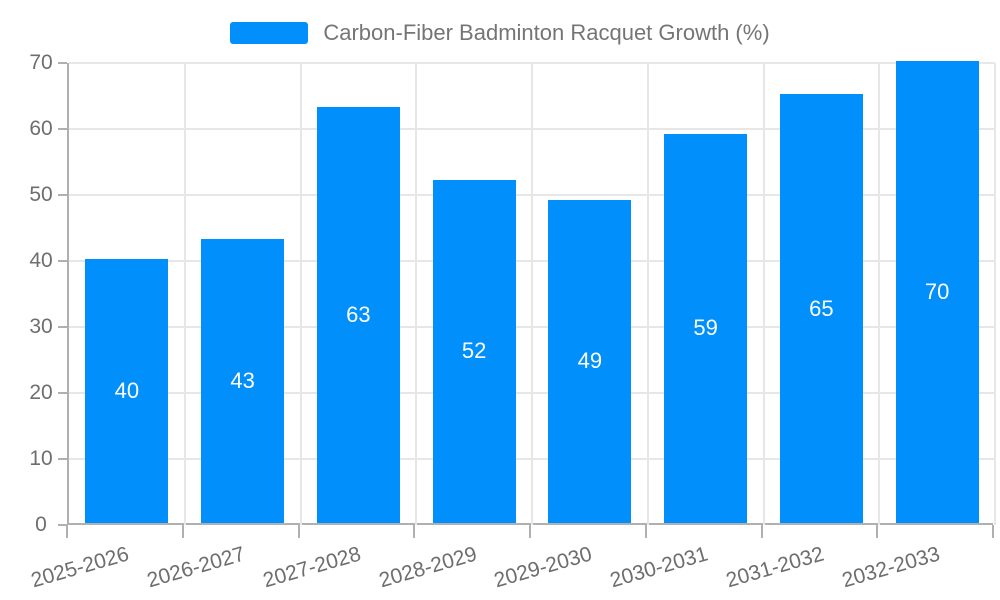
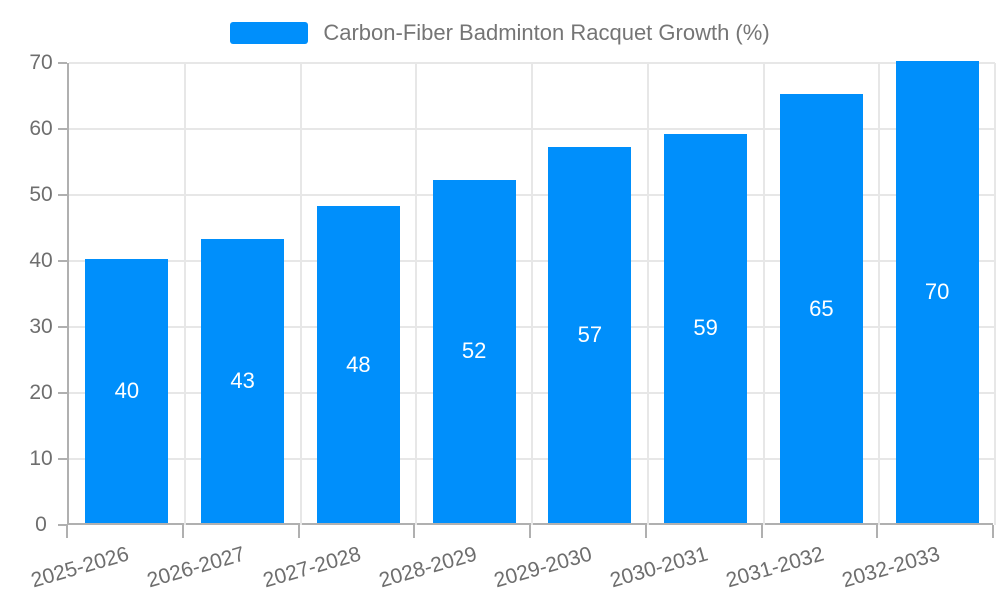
2027-2028: 63 -> 48
2029-2030: 49 -> 57
